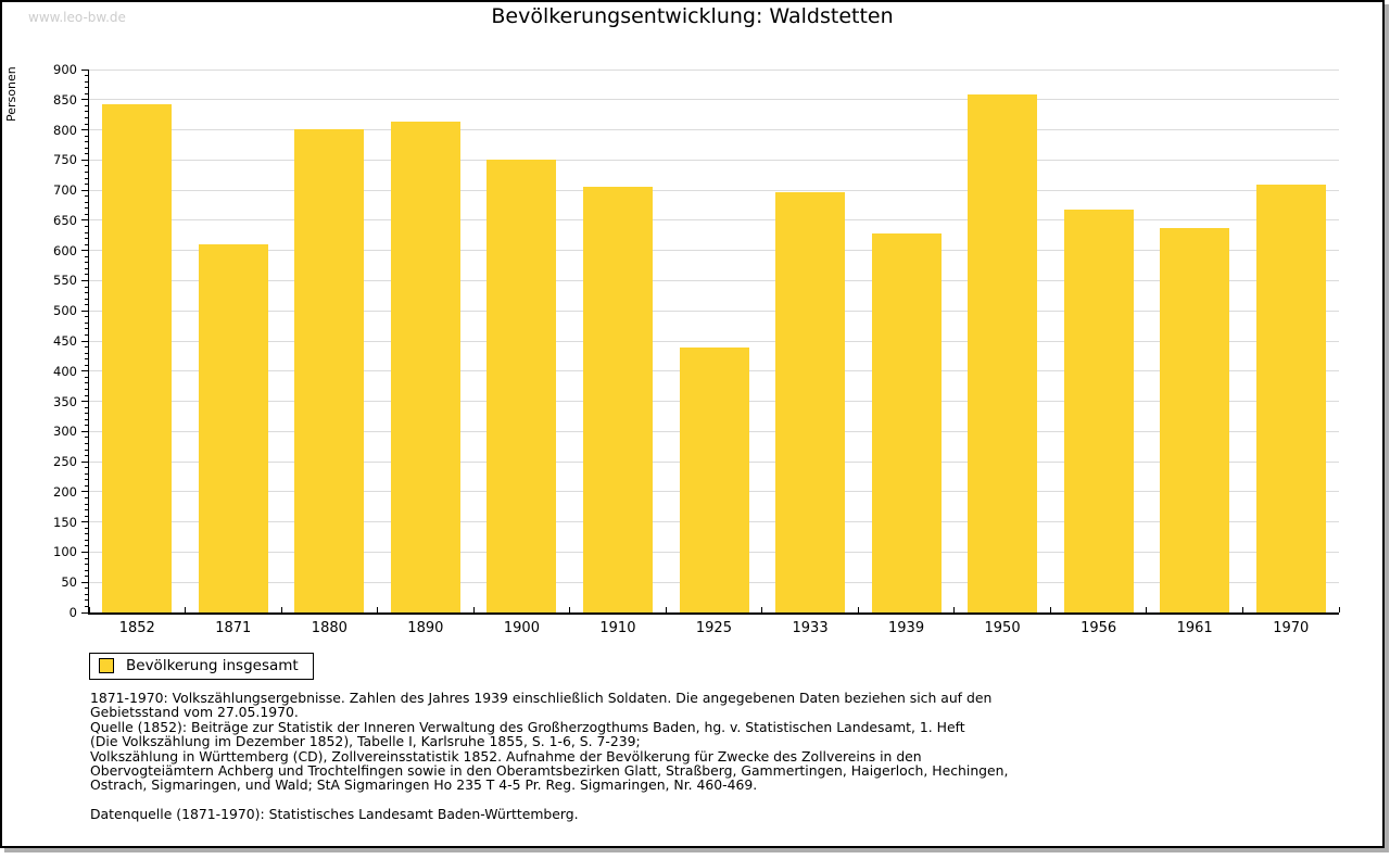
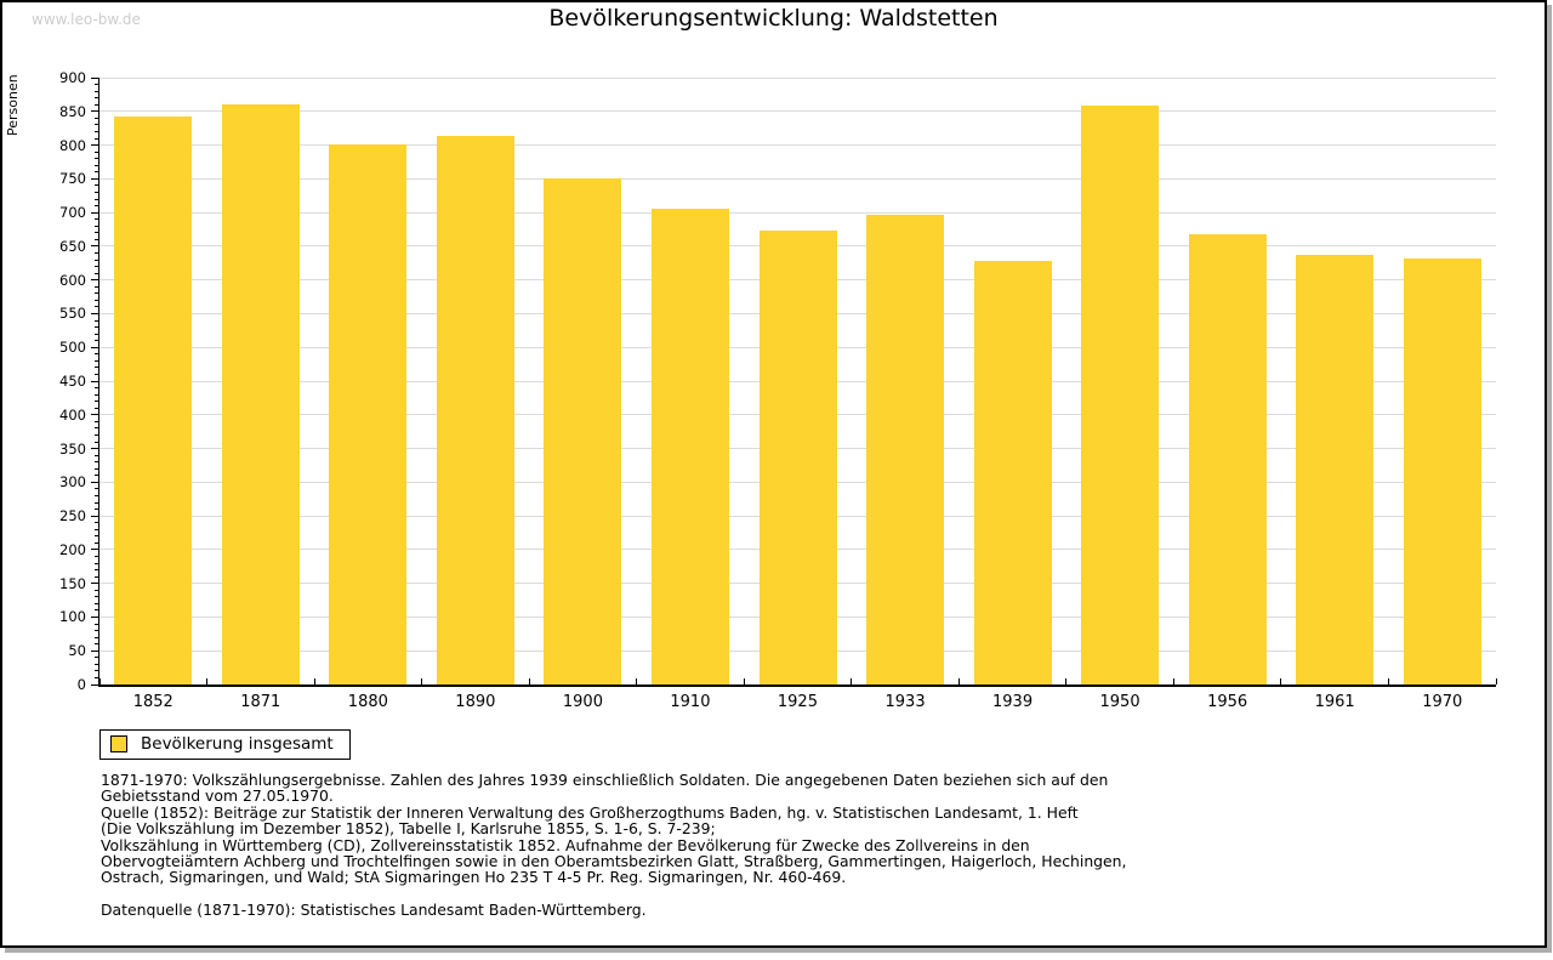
1871: 610 -> 860
1925: 440 -> 670
1970: 710 -> 630
